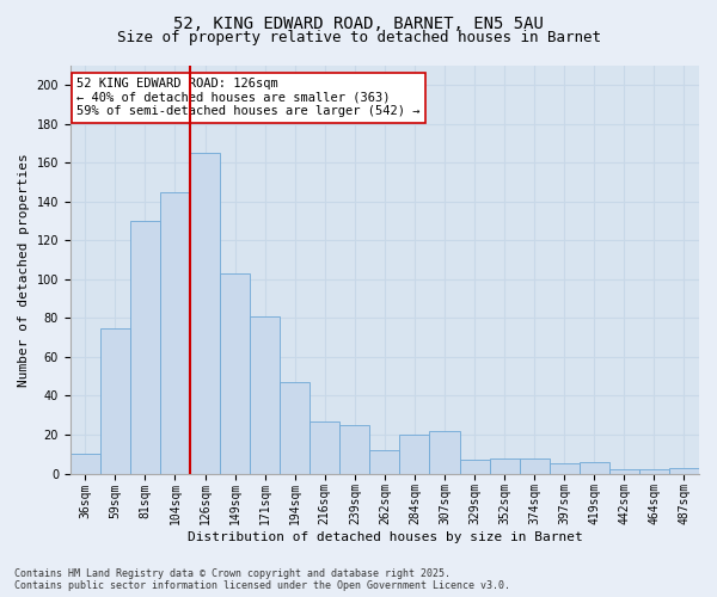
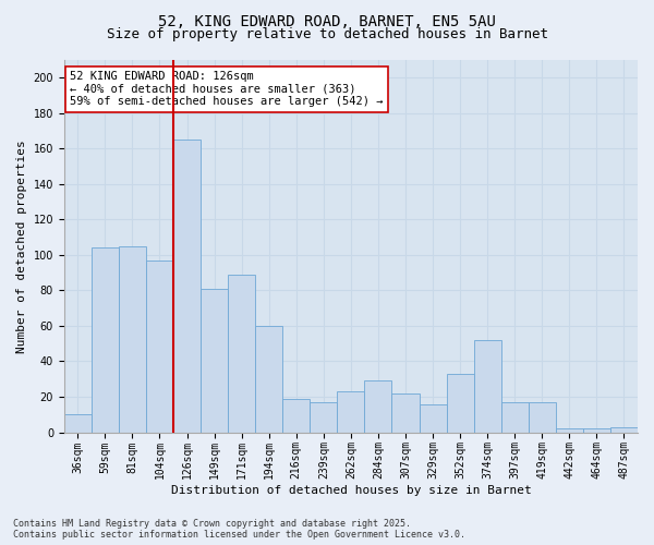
59sqm: 75 -> 104
81sqm: 130 -> 105
104sqm: 145 -> 97
149sqm: 103 -> 81
171sqm: 81 -> 89
194sqm: 47 -> 60
216sqm: 27 -> 19
239sqm: 25 -> 17
262sqm: 12 -> 23
284sqm: 20 -> 29
329sqm: 7 -> 16
352sqm: 8 -> 33
374sqm: 8 -> 52
397sqm: 5 -> 17
419sqm: 6 -> 17
